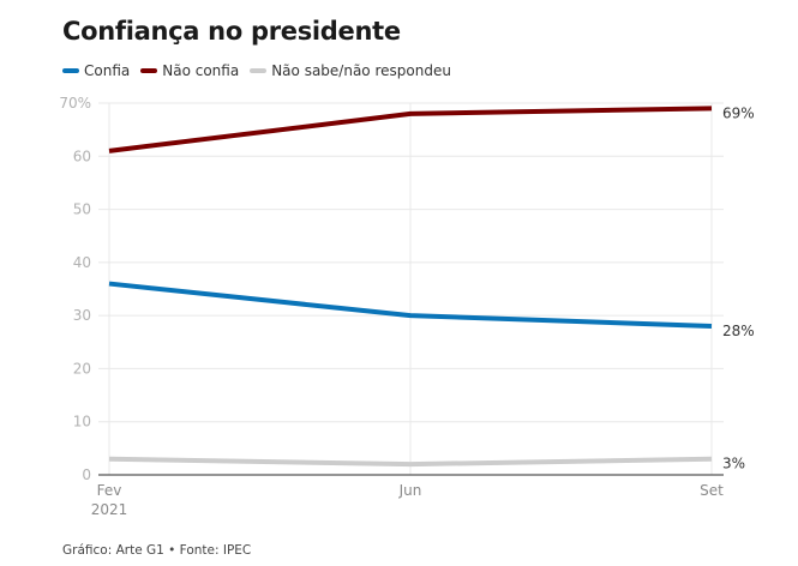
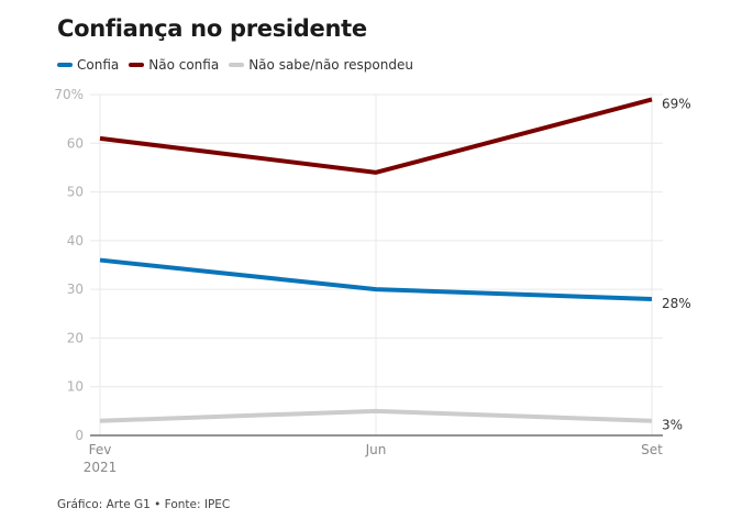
Não confia/Jun: 68% -> 54%
Não sabe/não respondeu/Jun: 2% -> 5%
